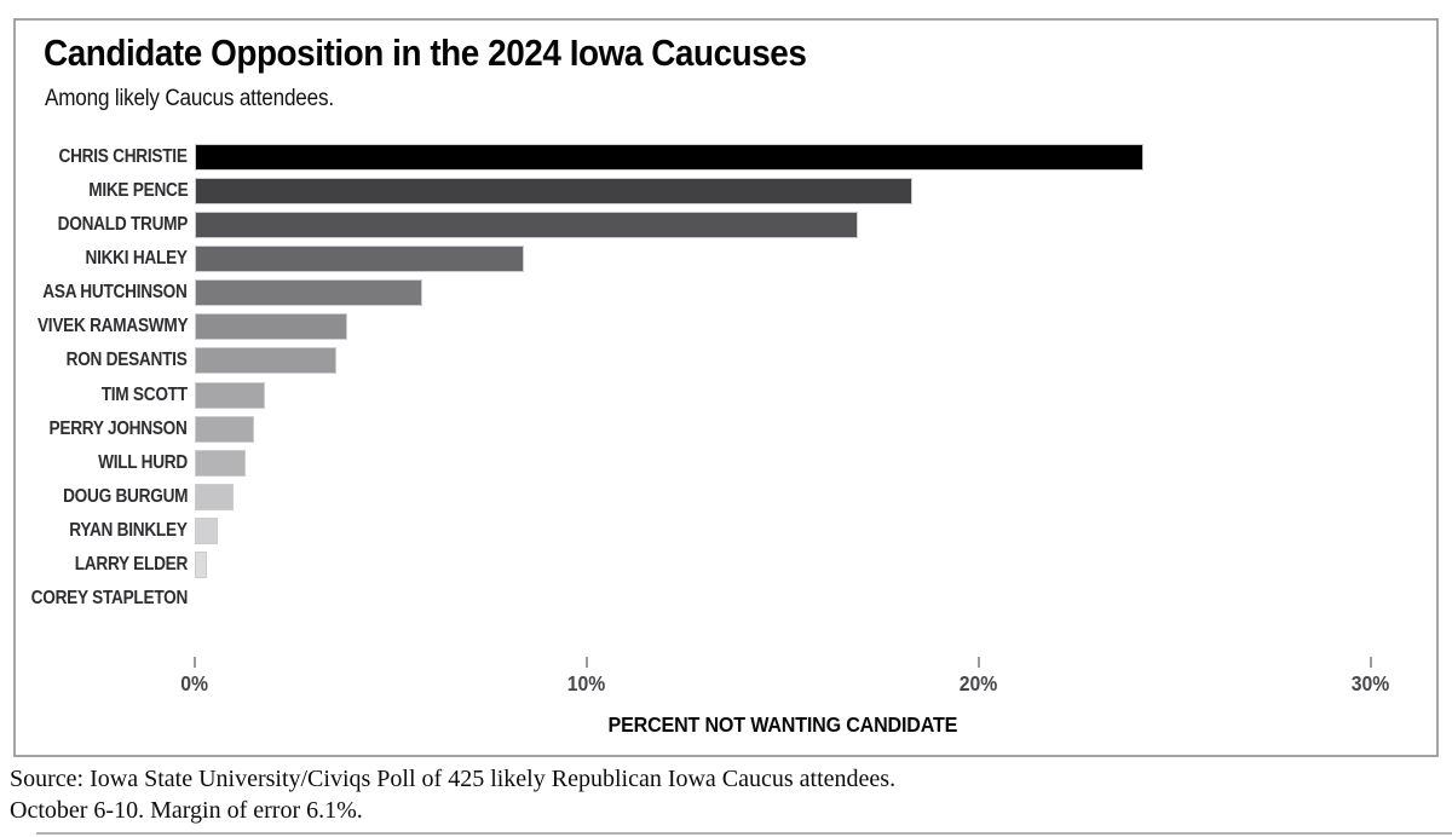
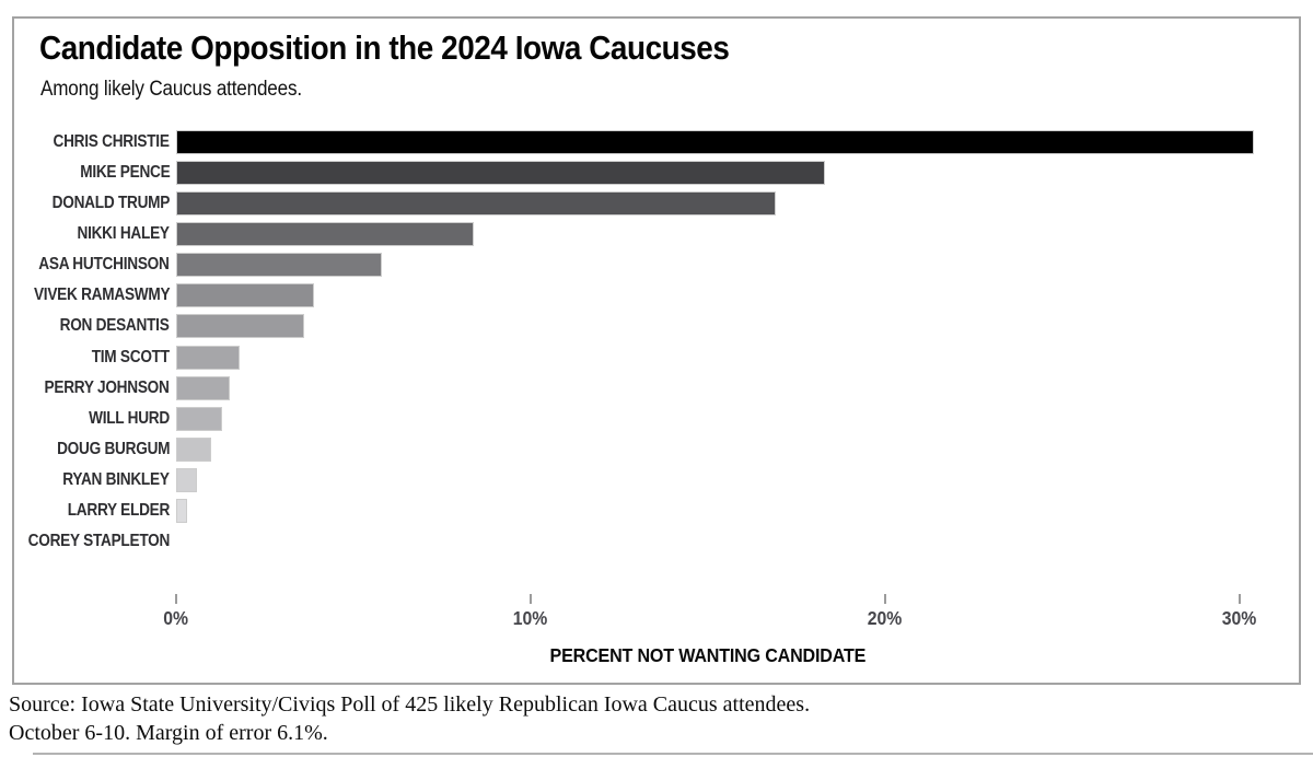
CHRIS CHRISTIE: 24.2% -> 30.4%
